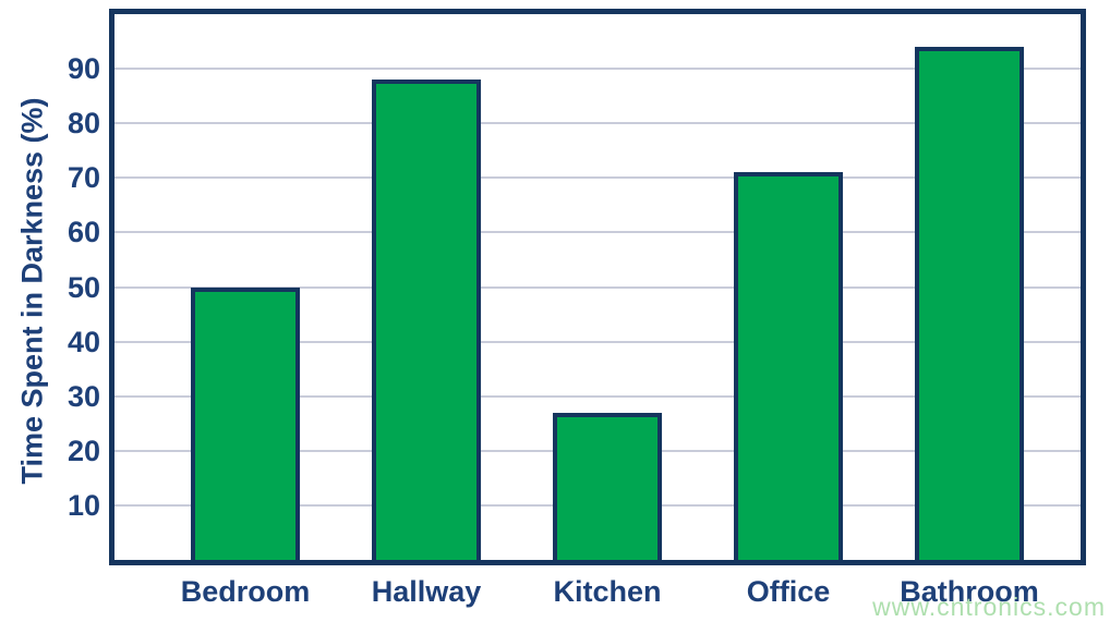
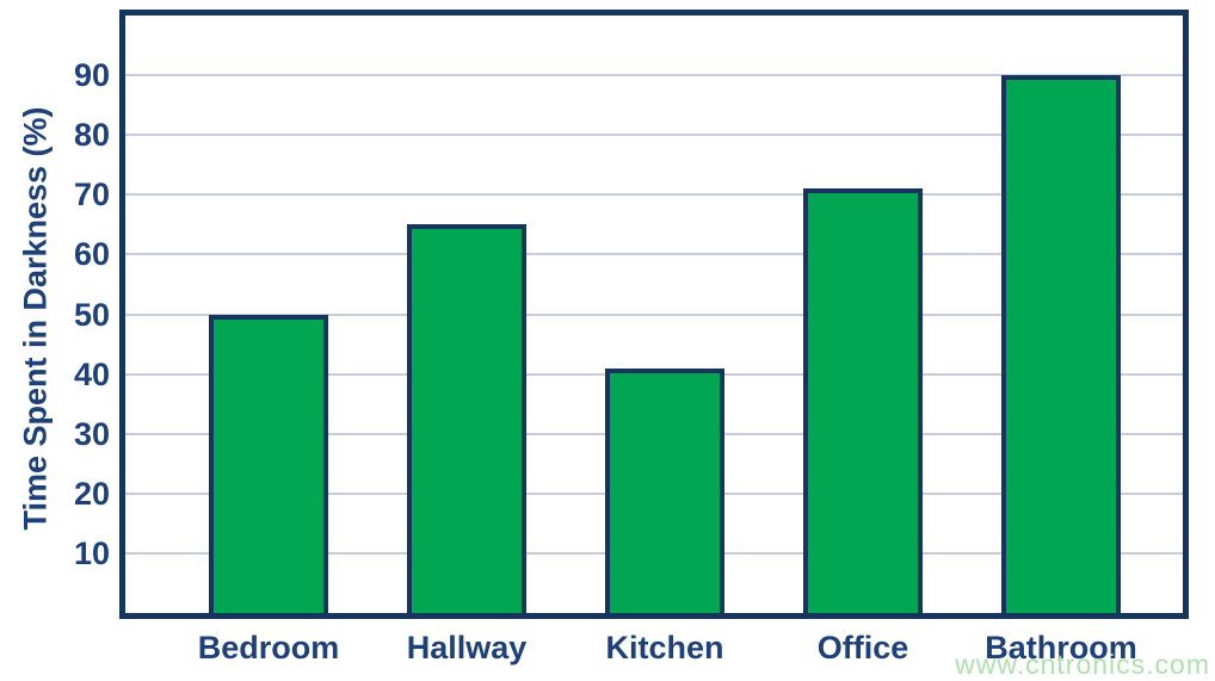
Hallway: 88 -> 65
Kitchen: 27 -> 41
Bathroom: 94 -> 90
